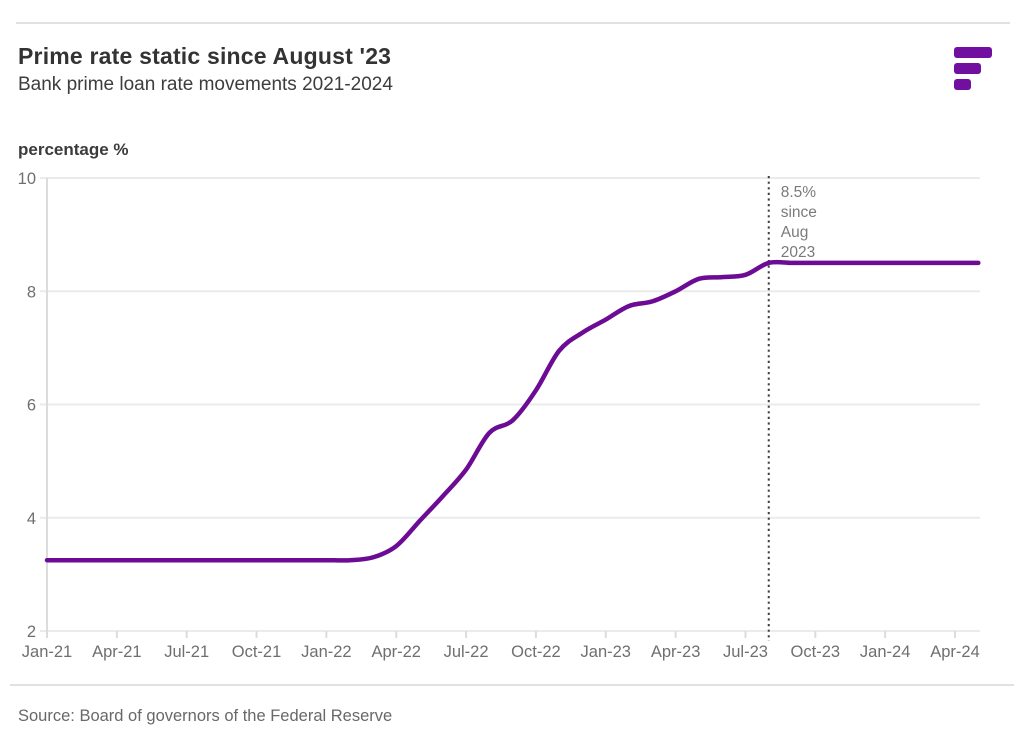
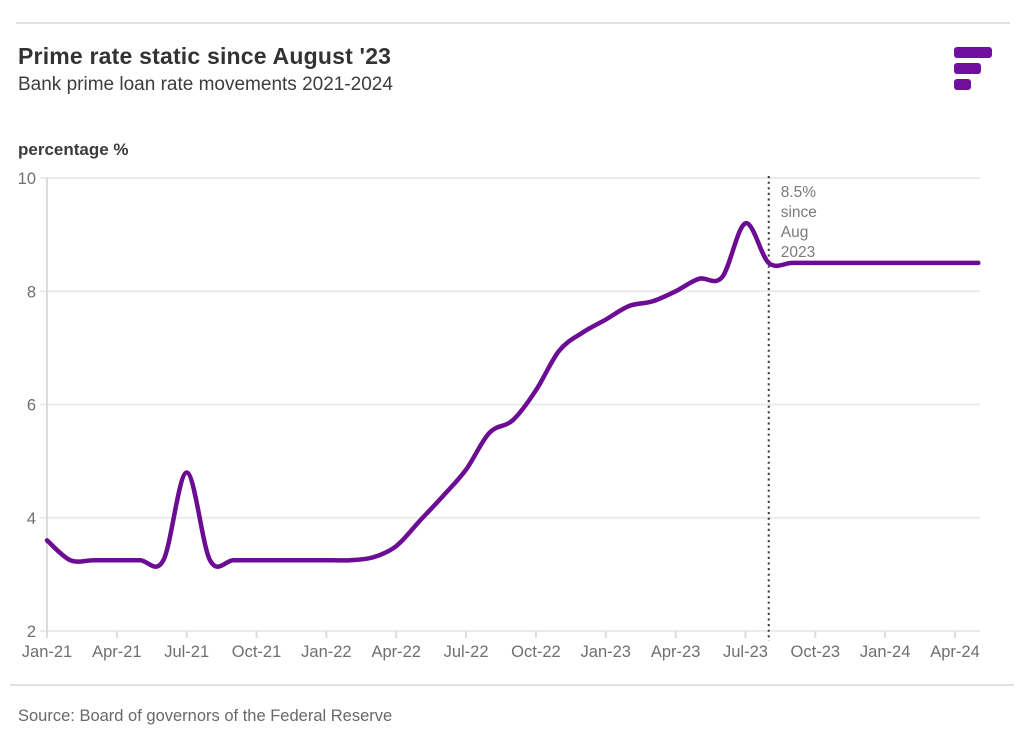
Jan-21: 3.2 -> 3.6
Jul-21: 3.2 -> 4.8
Jul-23: 8.3 -> 9.2
